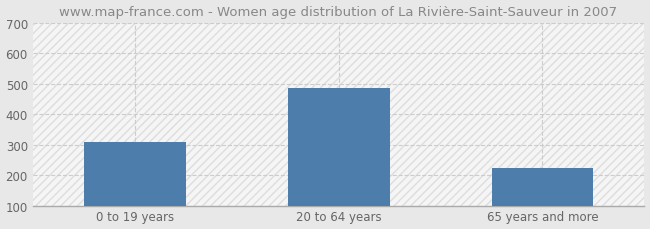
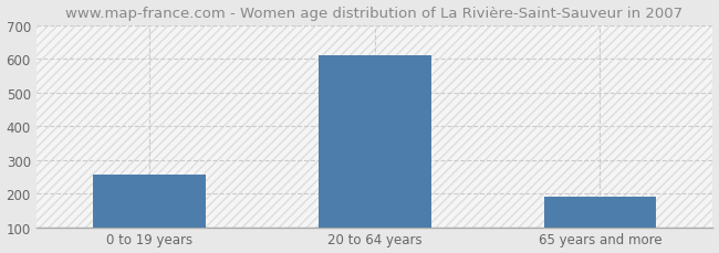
0 to 19 years: 310 -> 257
20 to 64 years: 485 -> 611
65 years and more: 225 -> 192
